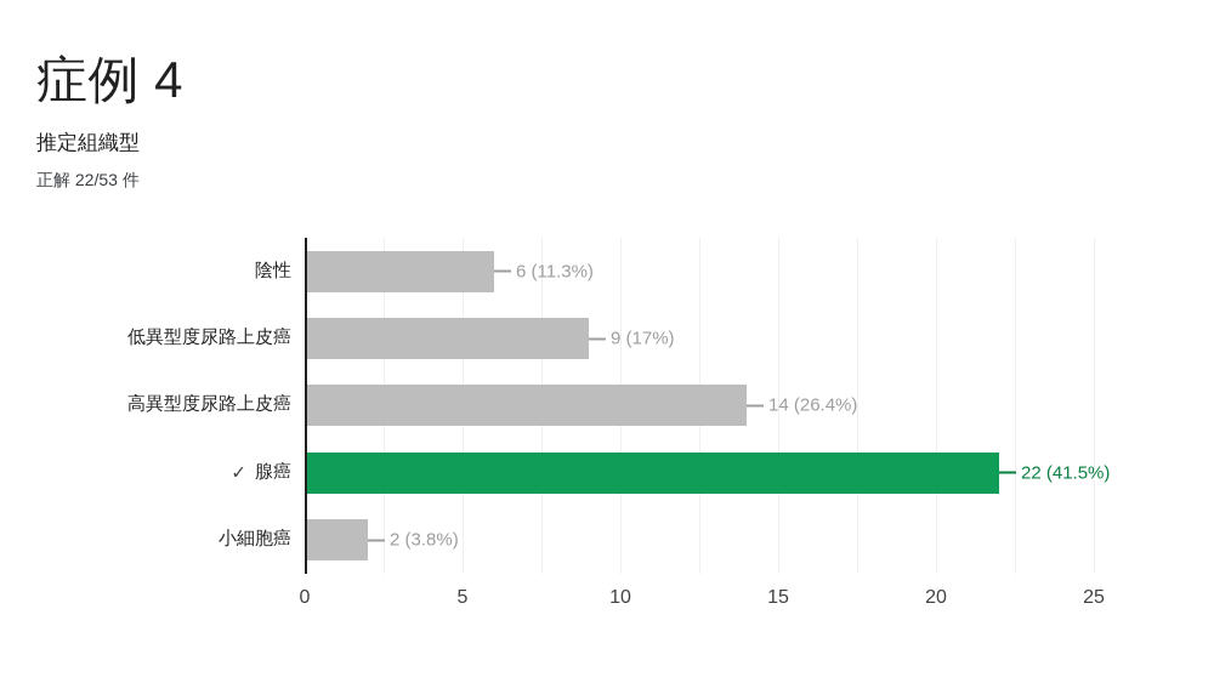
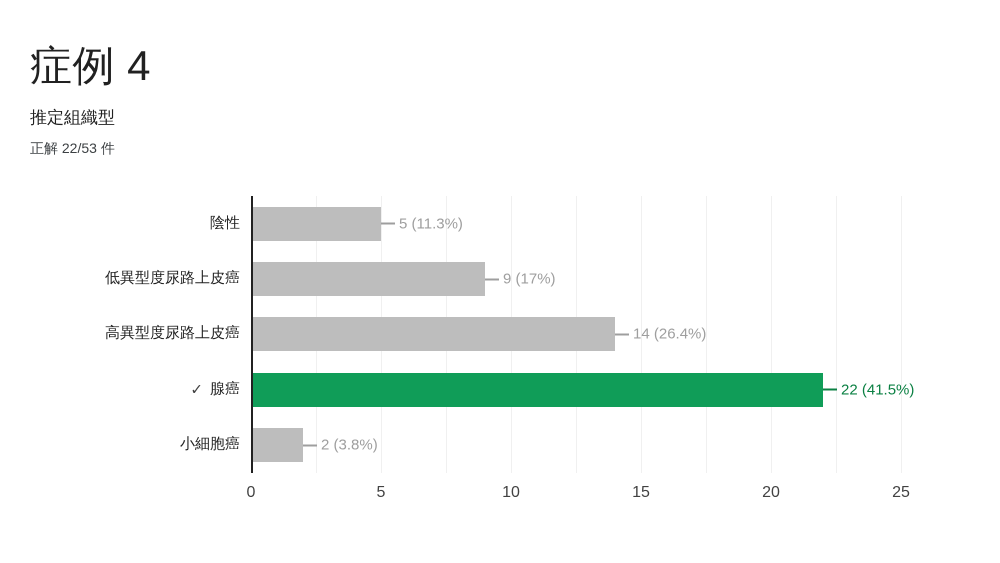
陰性: 6 -> 5
